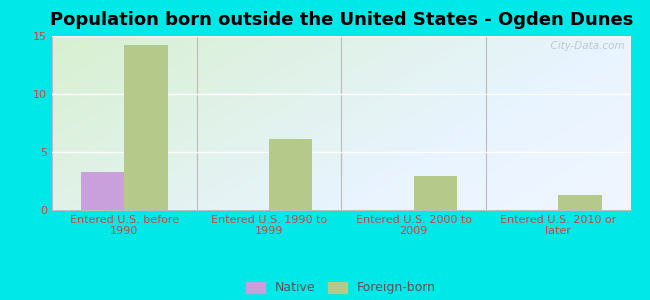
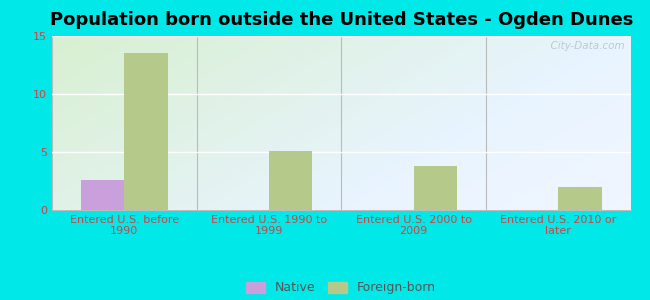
Native/Entered U.S. before 1990: 3.3 -> 2.6
Foreign-born/Entered U.S. before 1990: 14.2 -> 13.5
Foreign-born/Entered U.S. 1990 to 1999: 6.1 -> 5.1
Foreign-born/Entered U.S. 2000 to 2009: 2.9 -> 3.8
Foreign-born/Entered U.S. 2010 or later: 1.3 -> 2.0
